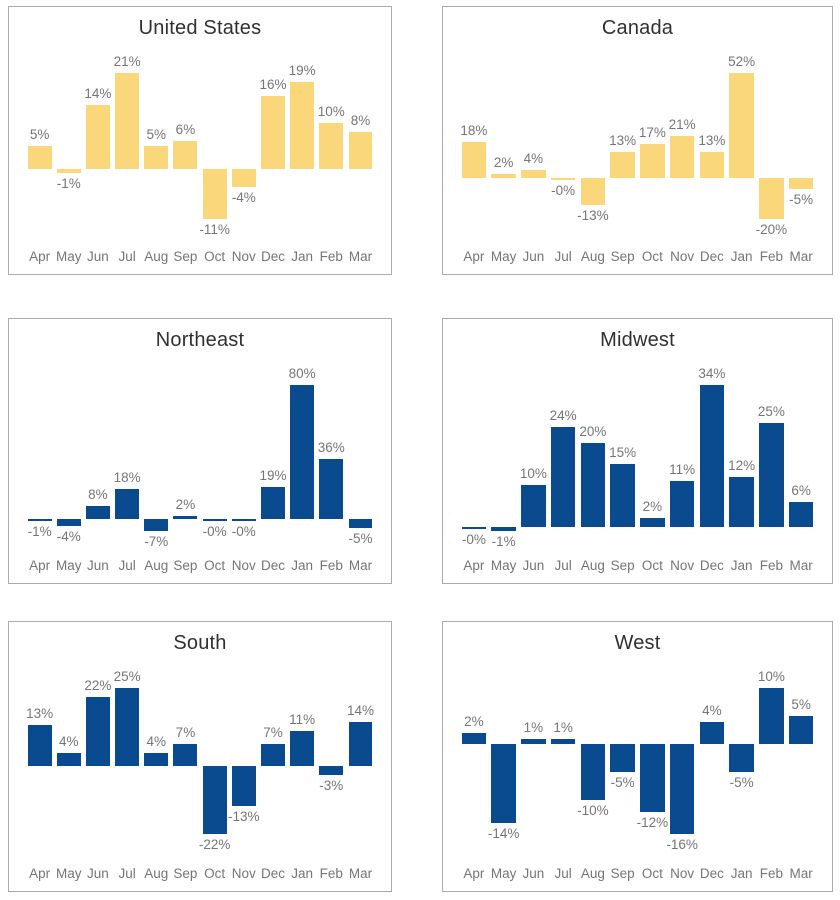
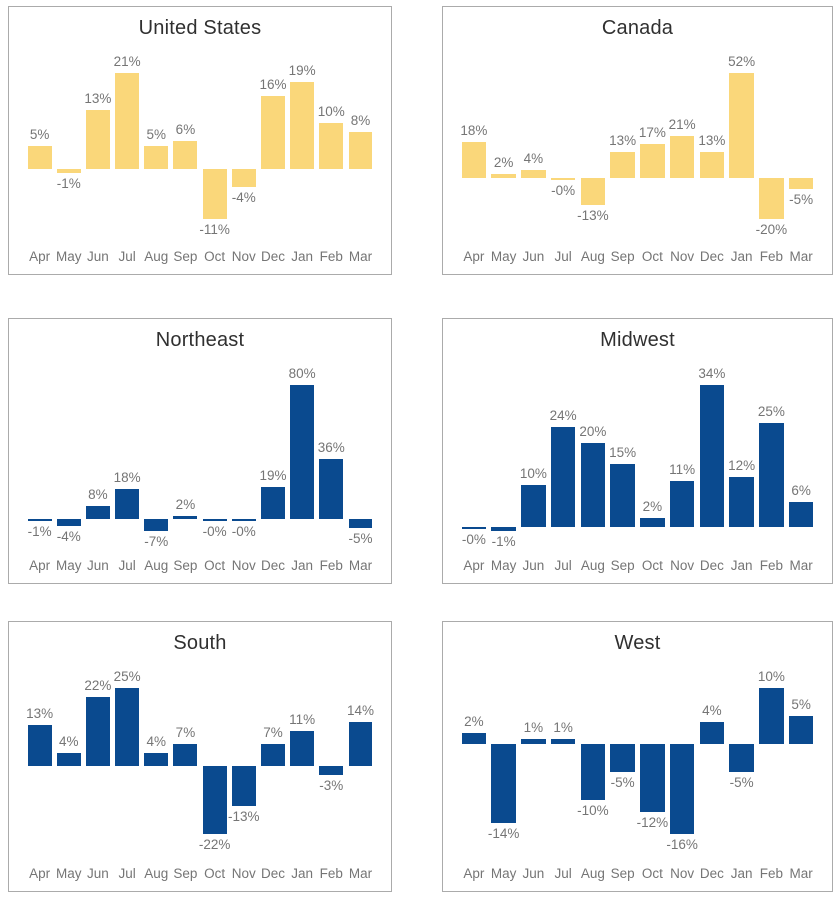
United States/Jun: 14% -> 13%
